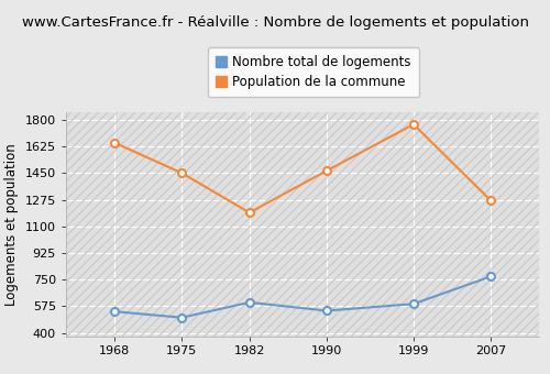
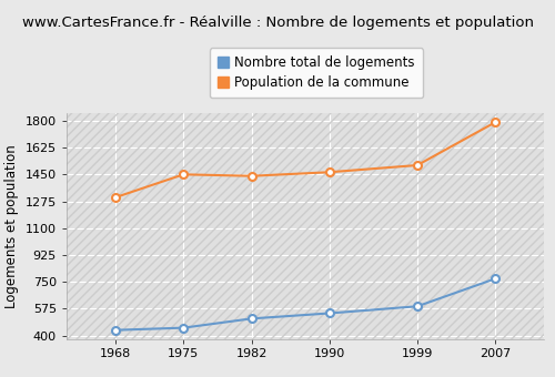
Nombre total de logements/1968: 540 -> 440
Population de la commune/1968: 1650 -> 1300
Nombre total de logements/1975: 500 -> 450
Nombre total de logements/1982: 600 -> 510
Population de la commune/1982: 1190 -> 1440
Population de la commune/1999: 1770 -> 1510
Population de la commune/2007: 1270 -> 1790
